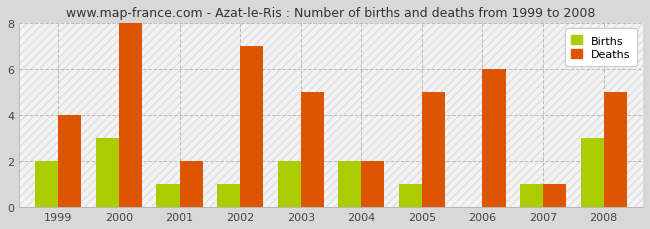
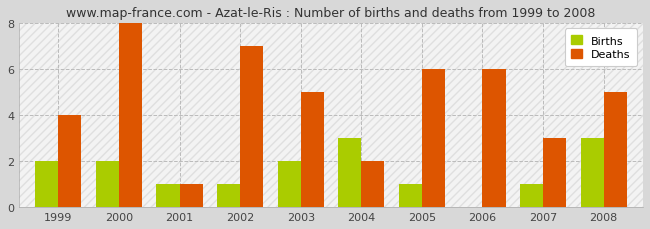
Births/2000: 3 -> 2
Deaths/2001: 2 -> 1
Births/2004: 2 -> 3
Deaths/2005: 5 -> 6
Deaths/2007: 1 -> 3
